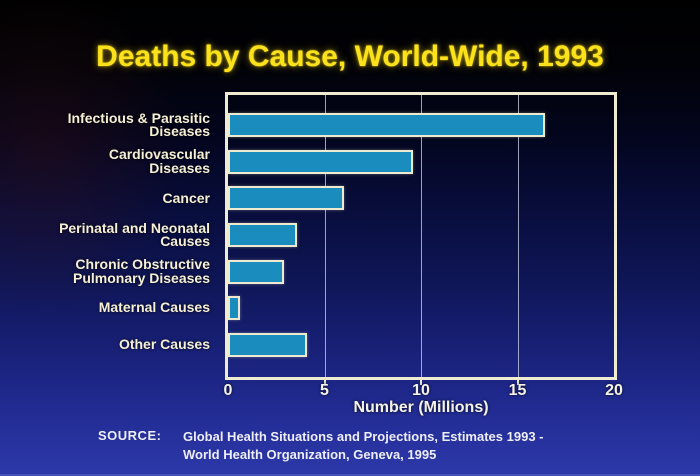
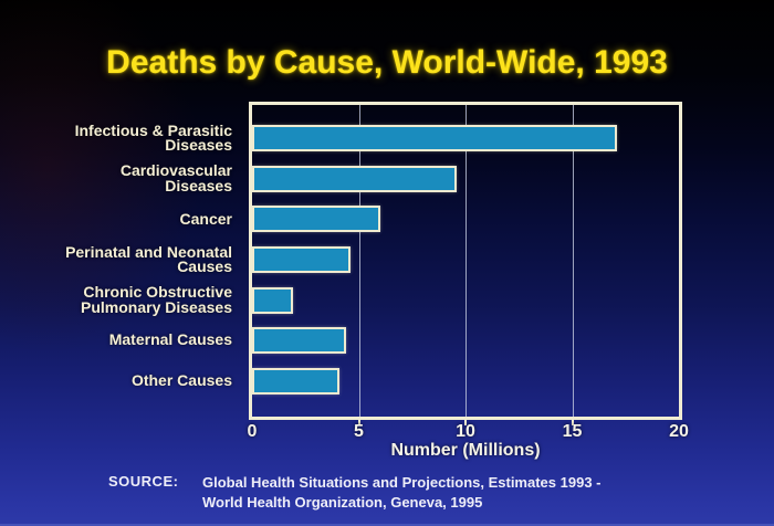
Infectious & Parasitic Diseases: 16.4 -> 17.1
Perinatal and Neonatal Causes: 3.6 -> 4.6
Chronic Obstructive Pulmonary Diseases: 2.9 -> 1.9
Maternal Causes: 0.6 -> 4.4
